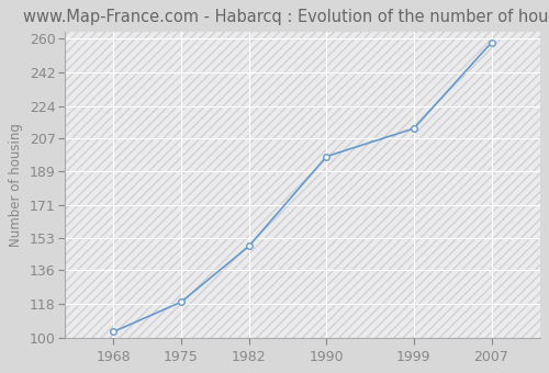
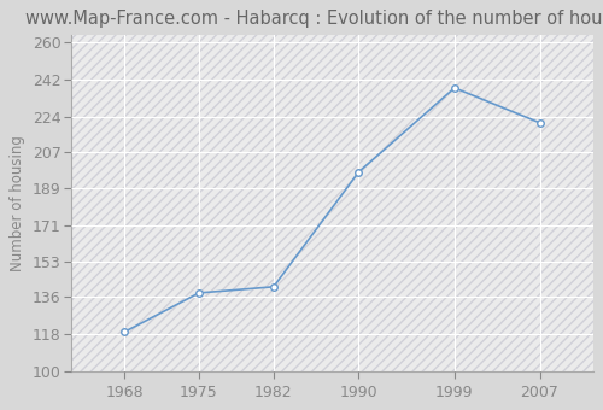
1968: 103 -> 119
1975: 119 -> 138
1982: 149 -> 141
1999: 212 -> 238
2007: 258 -> 221
